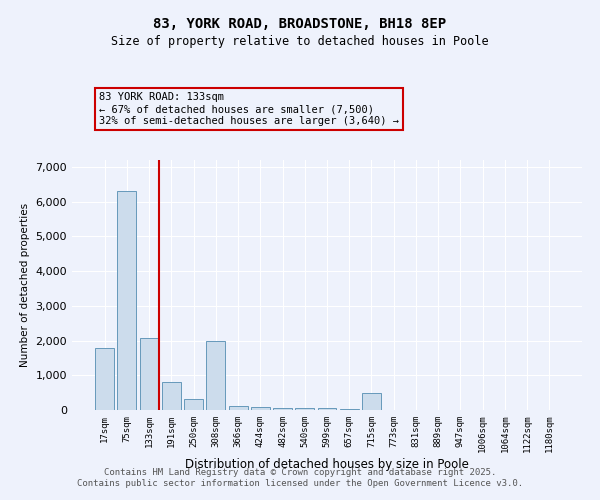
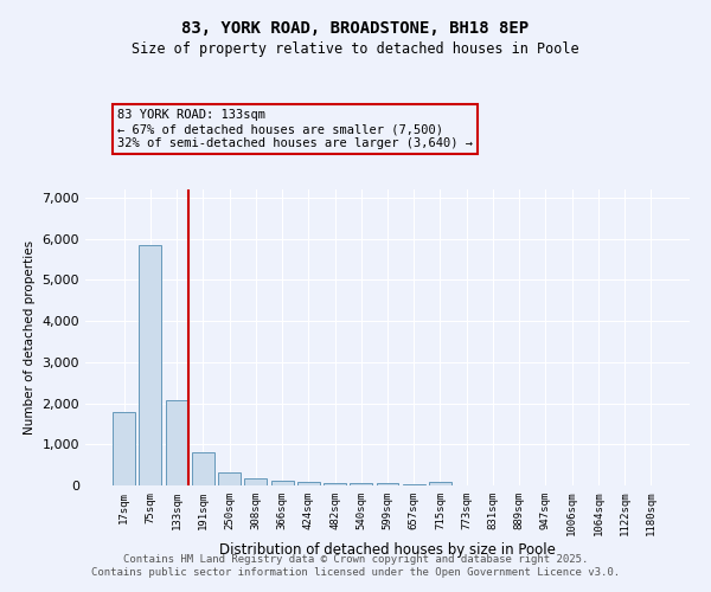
75sqm: 6,300 -> 5,850
308sqm: 2,000 -> 180
715sqm: 500 -> 80
